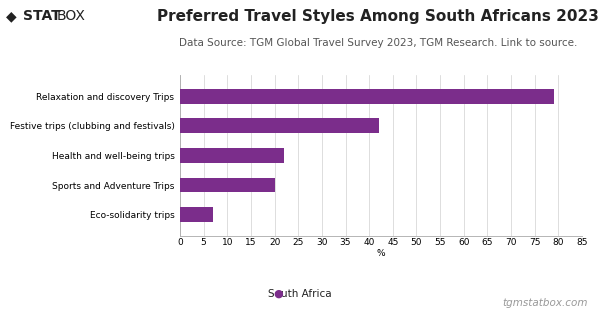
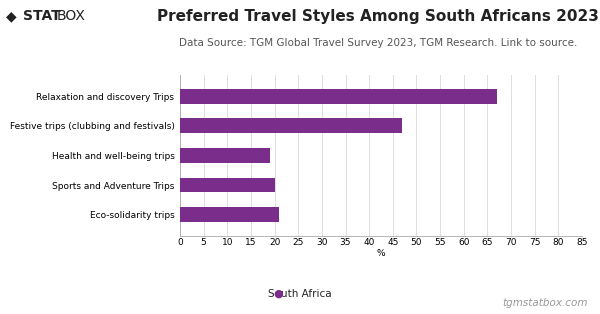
Relaxation and discovery Trips: 79 -> 67
Festive trips (clubbing and festivals): 42 -> 47
Health and well-being trips: 22 -> 19
Eco-solidarity trips: 7 -> 21
